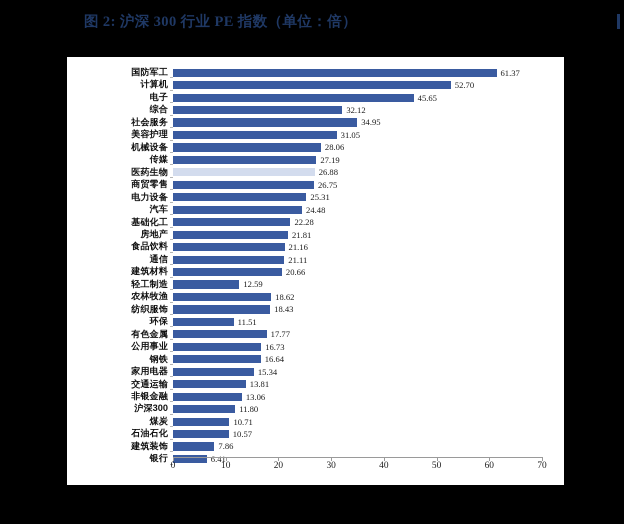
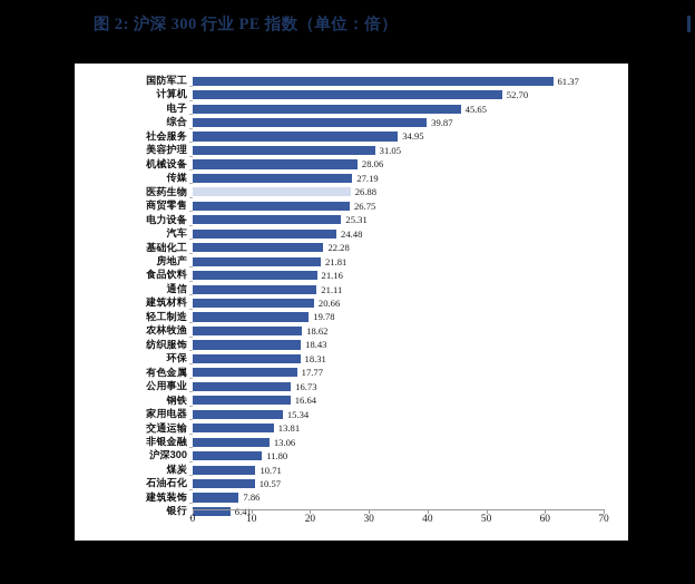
综合: 32.12 -> 39.87
轻工制造: 12.59 -> 19.78
环保: 11.51 -> 18.31
